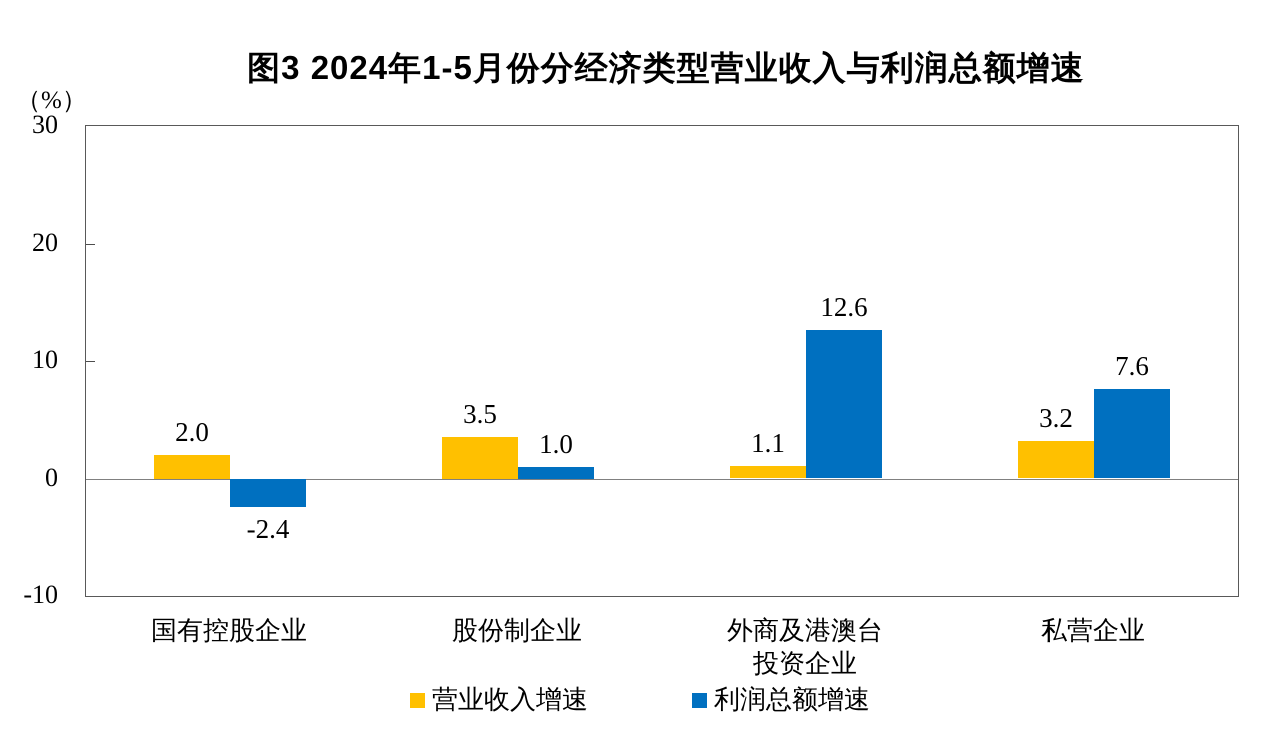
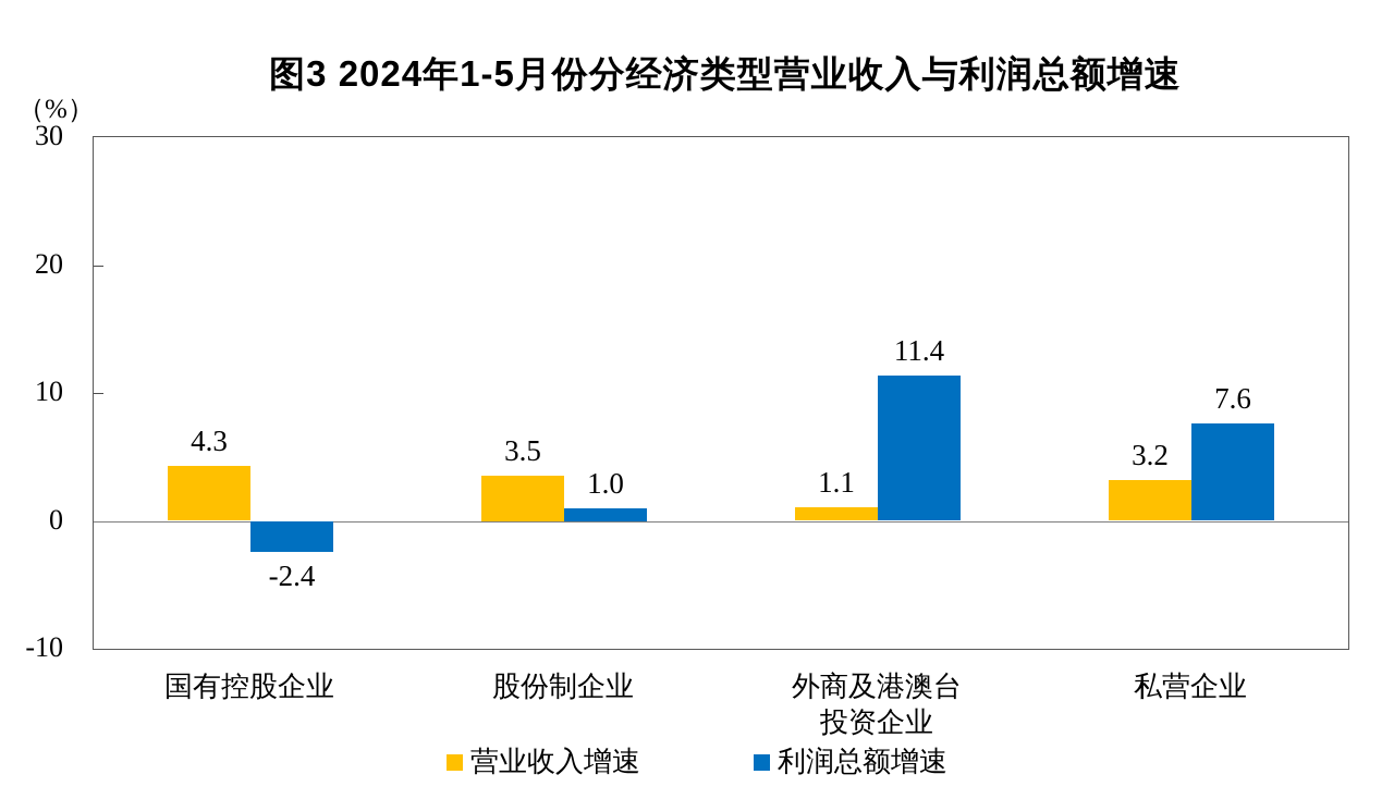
营业收入增速/国有控股企业: 2.0 -> 4.3
利润总额增速/外商及港澳台 投资企业: 12.6 -> 11.4
